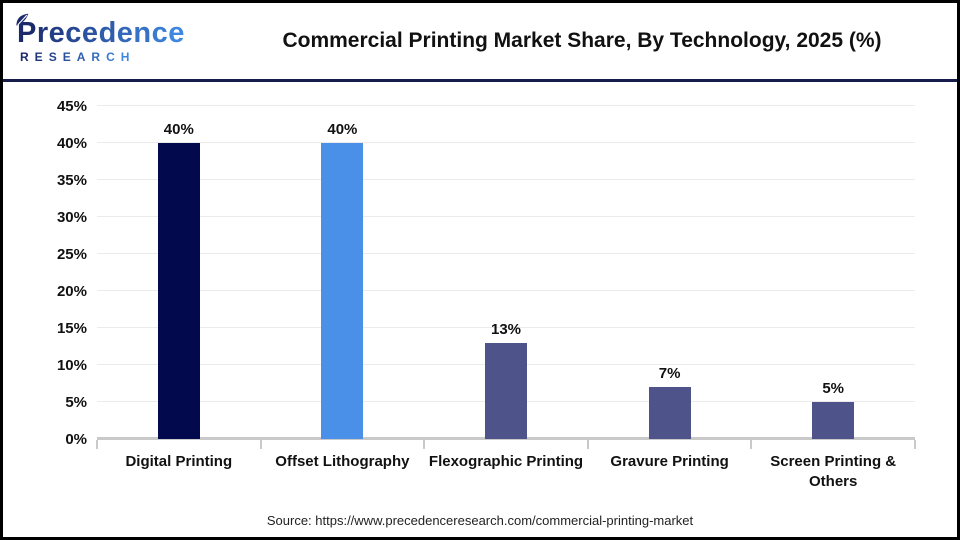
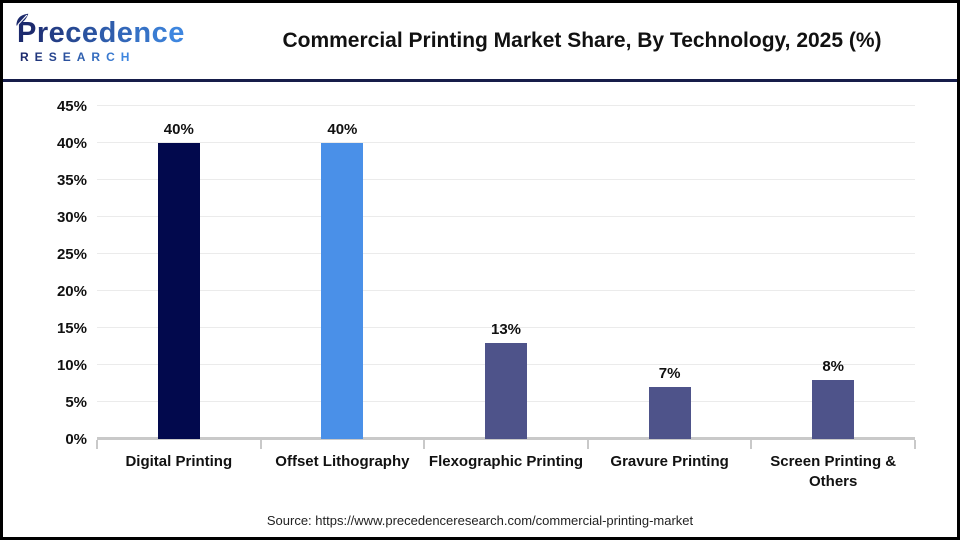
Screen Printing & Others: 5% -> 8%
